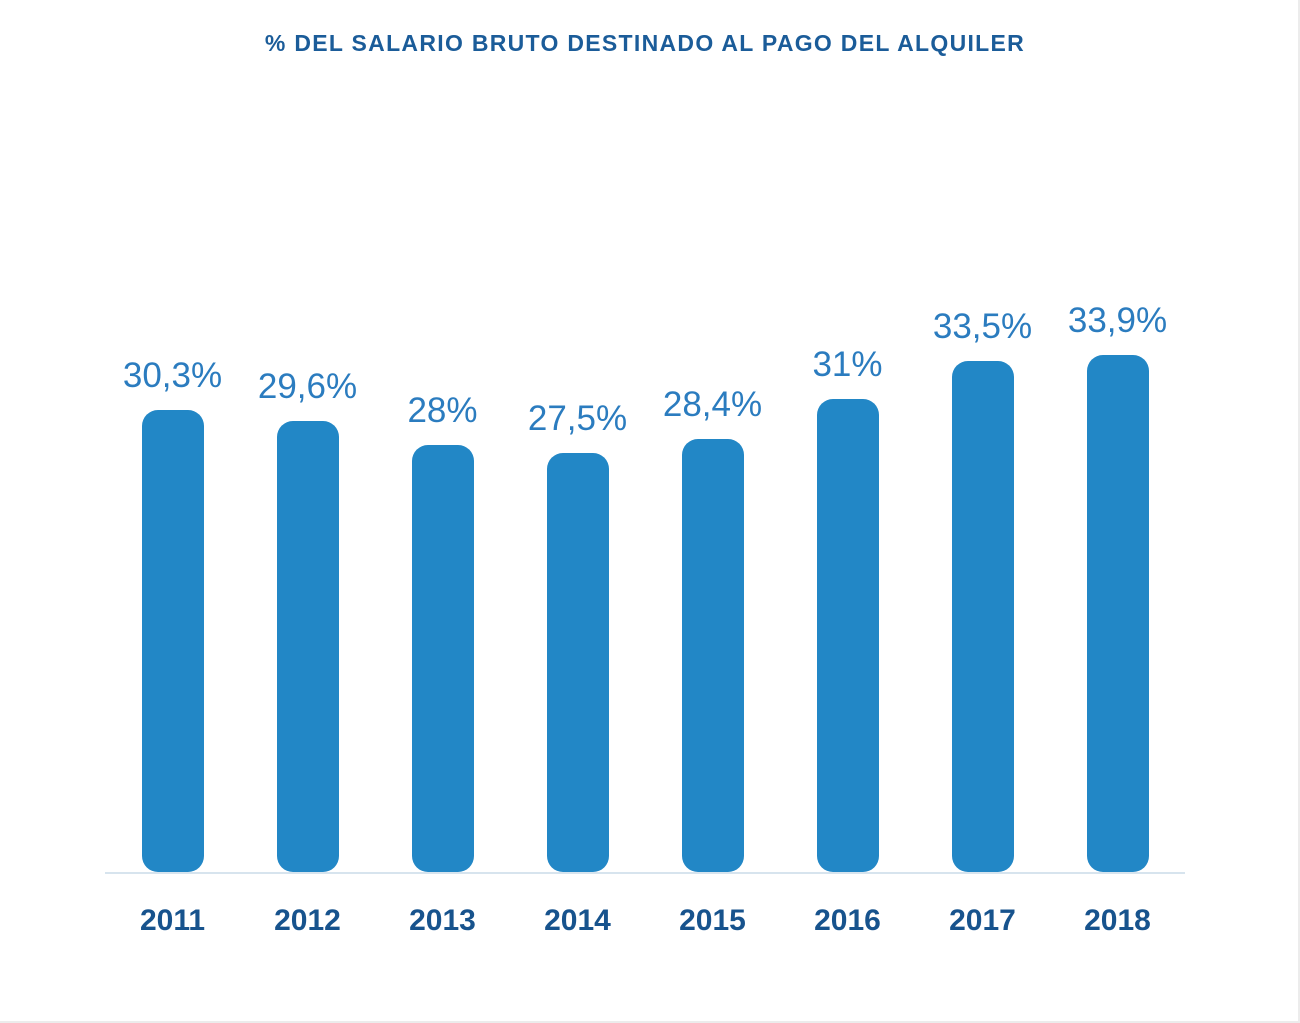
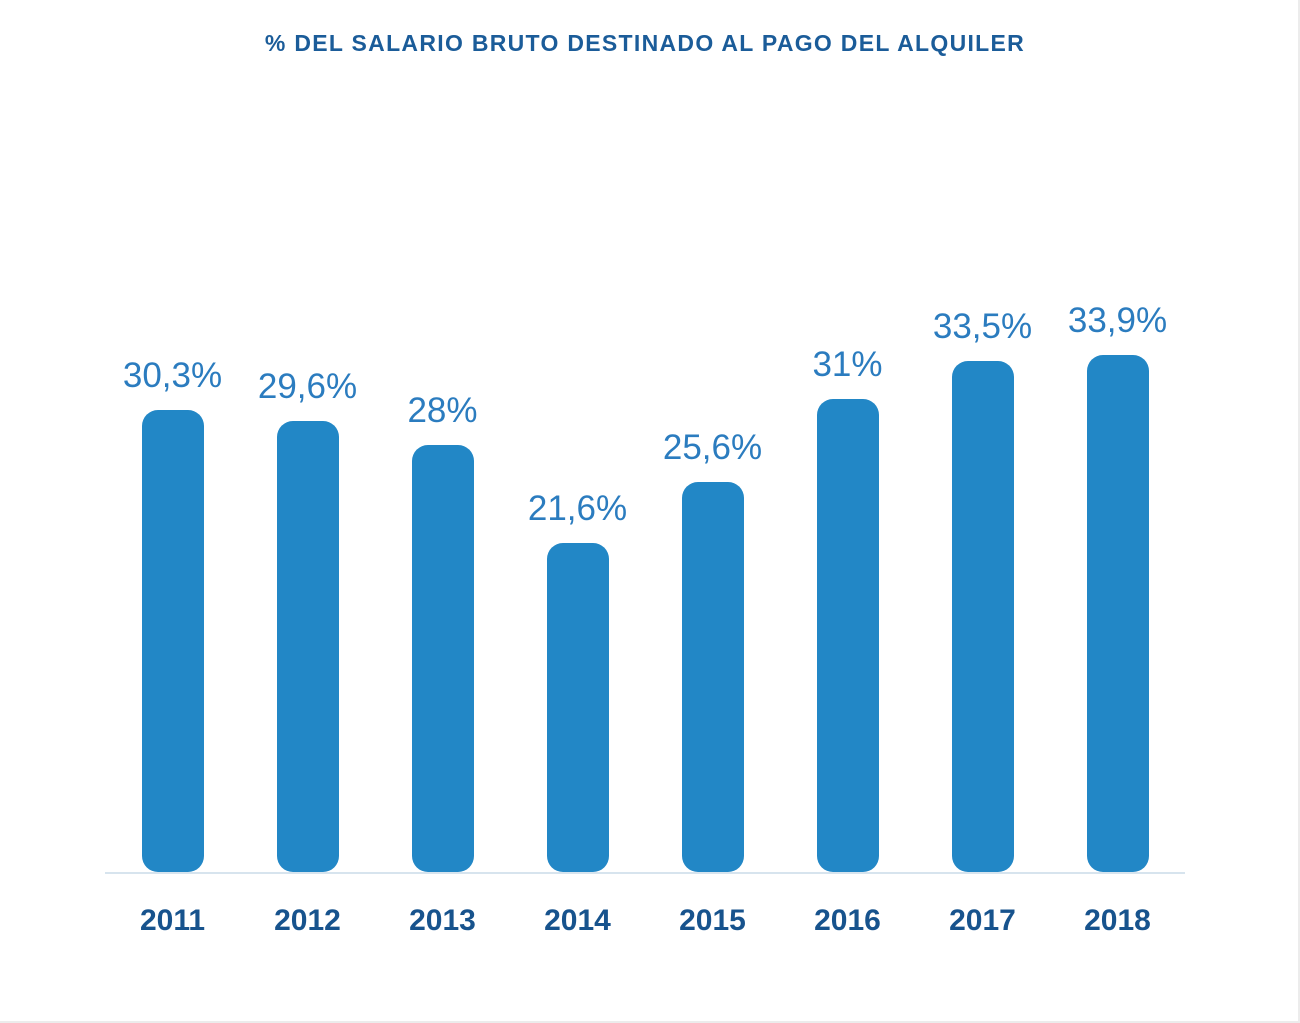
2014: 27,5% -> 21,6%
2015: 28,4% -> 25,6%
